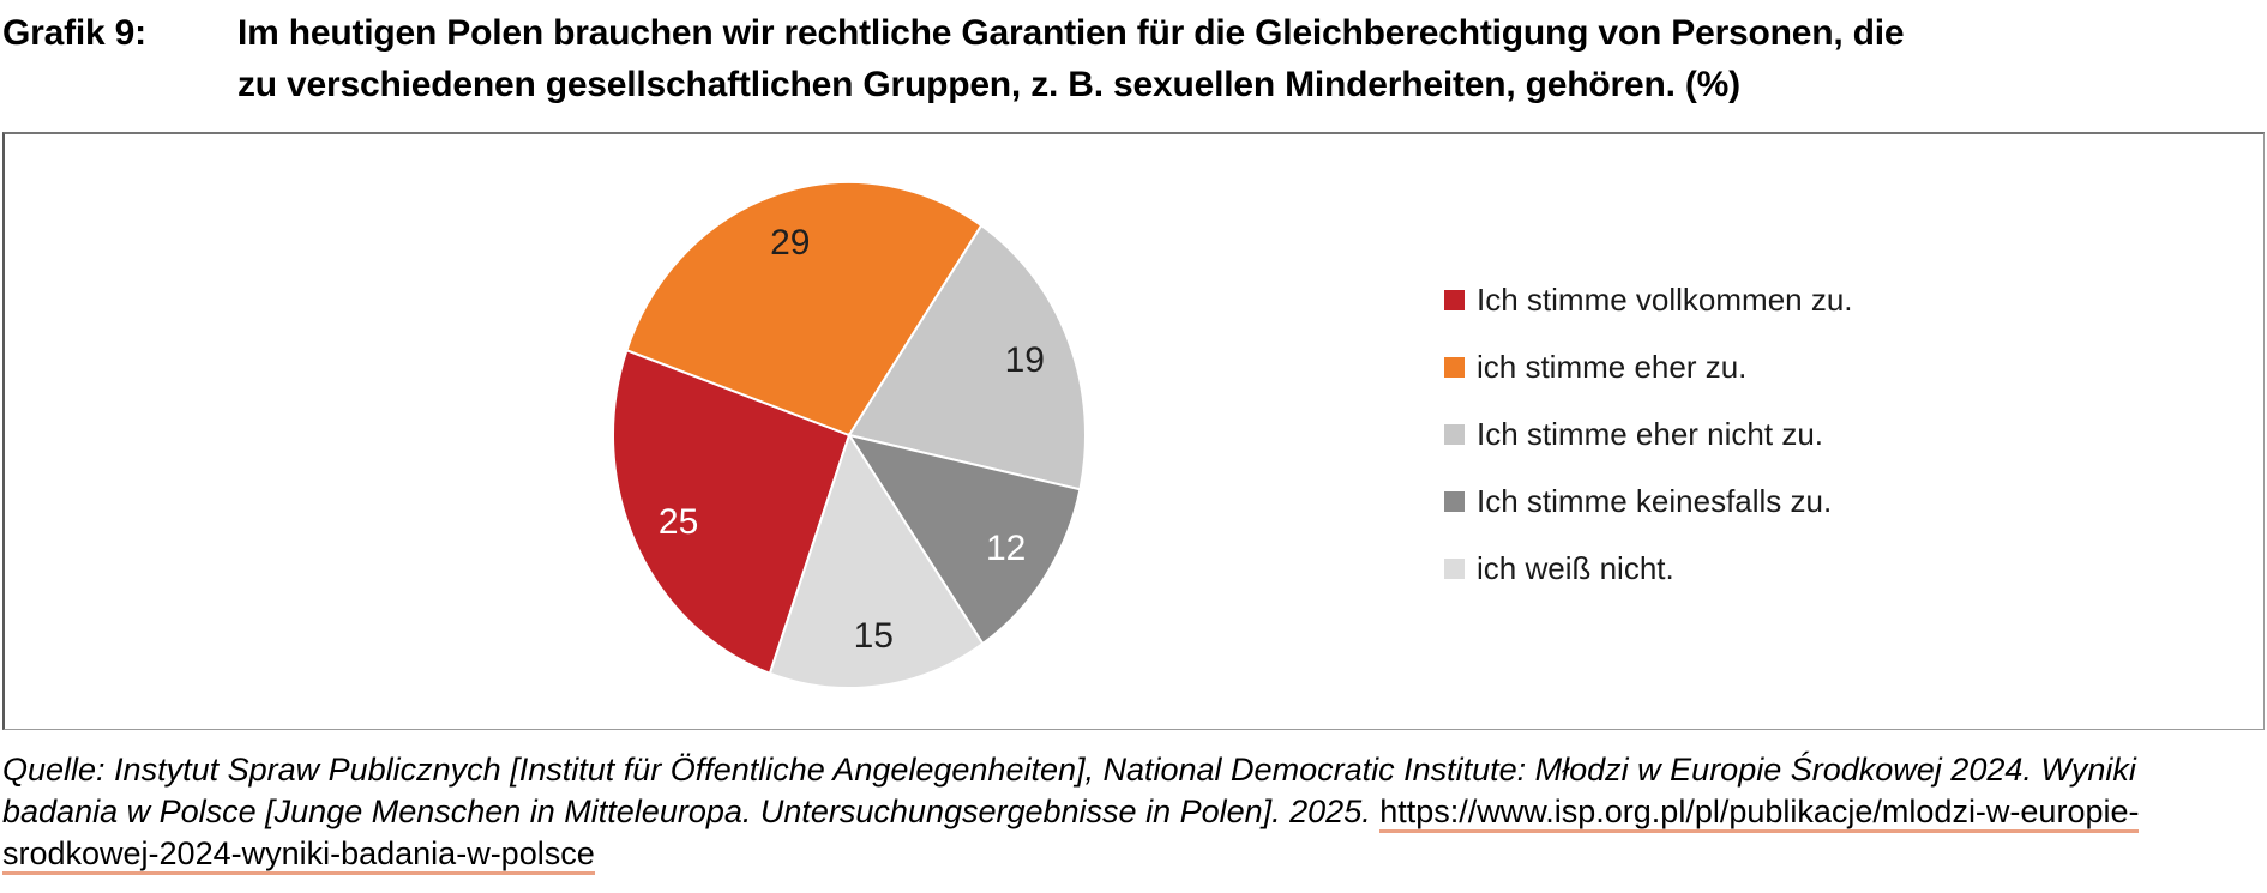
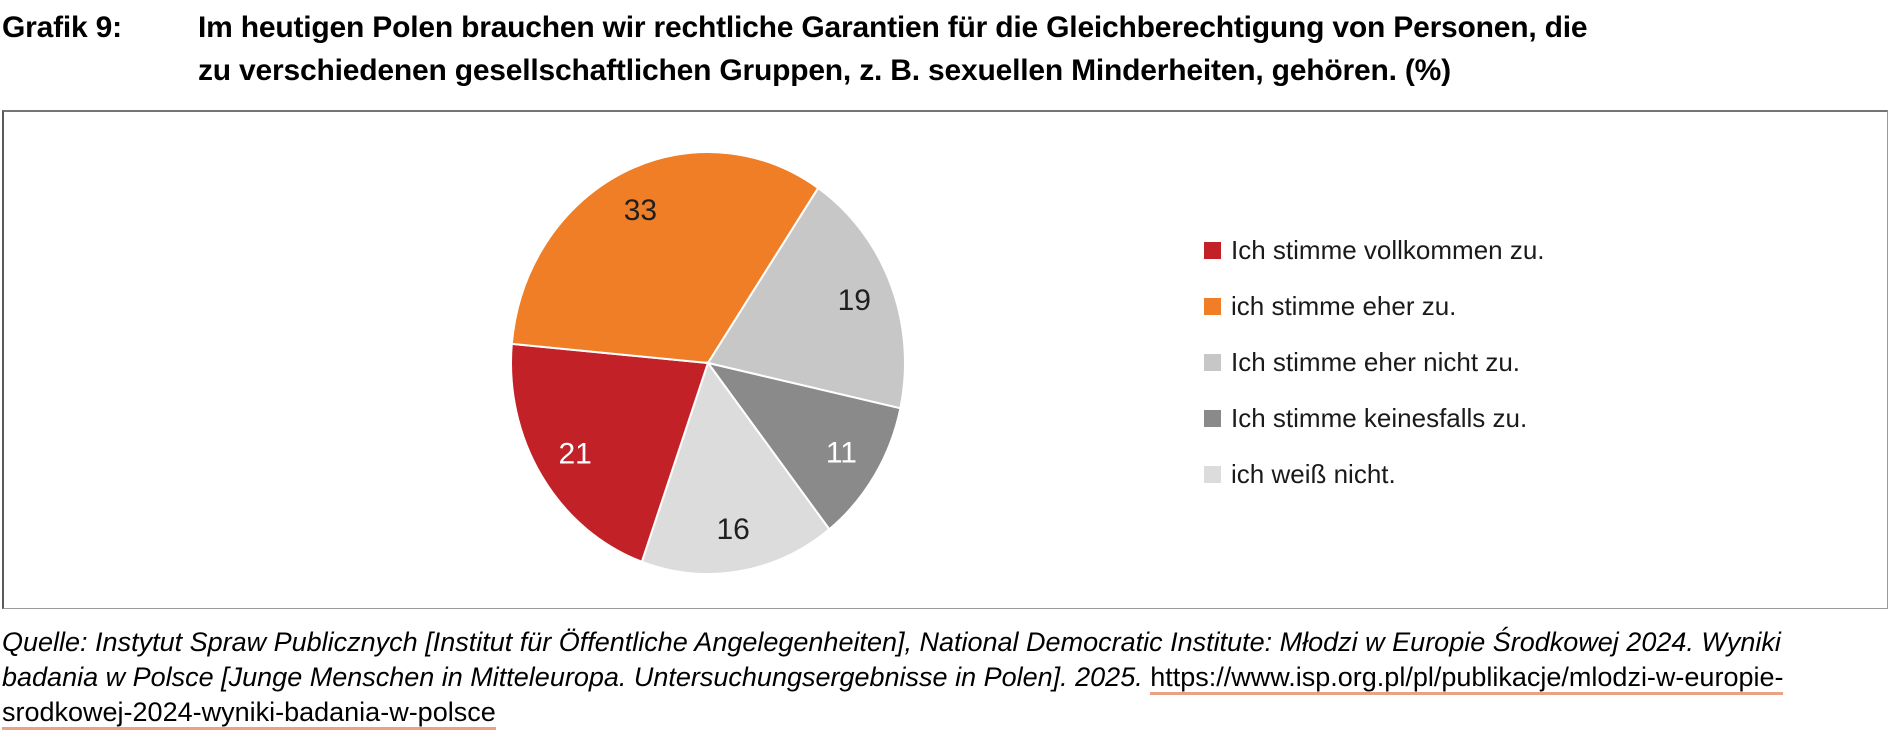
Ich stimme vollkommen zu.: 25 -> 21
ich stimme eher zu.: 29 -> 33
Ich stimme keinesfalls zu.: 12 -> 11
ich weiß nicht.: 15 -> 16
